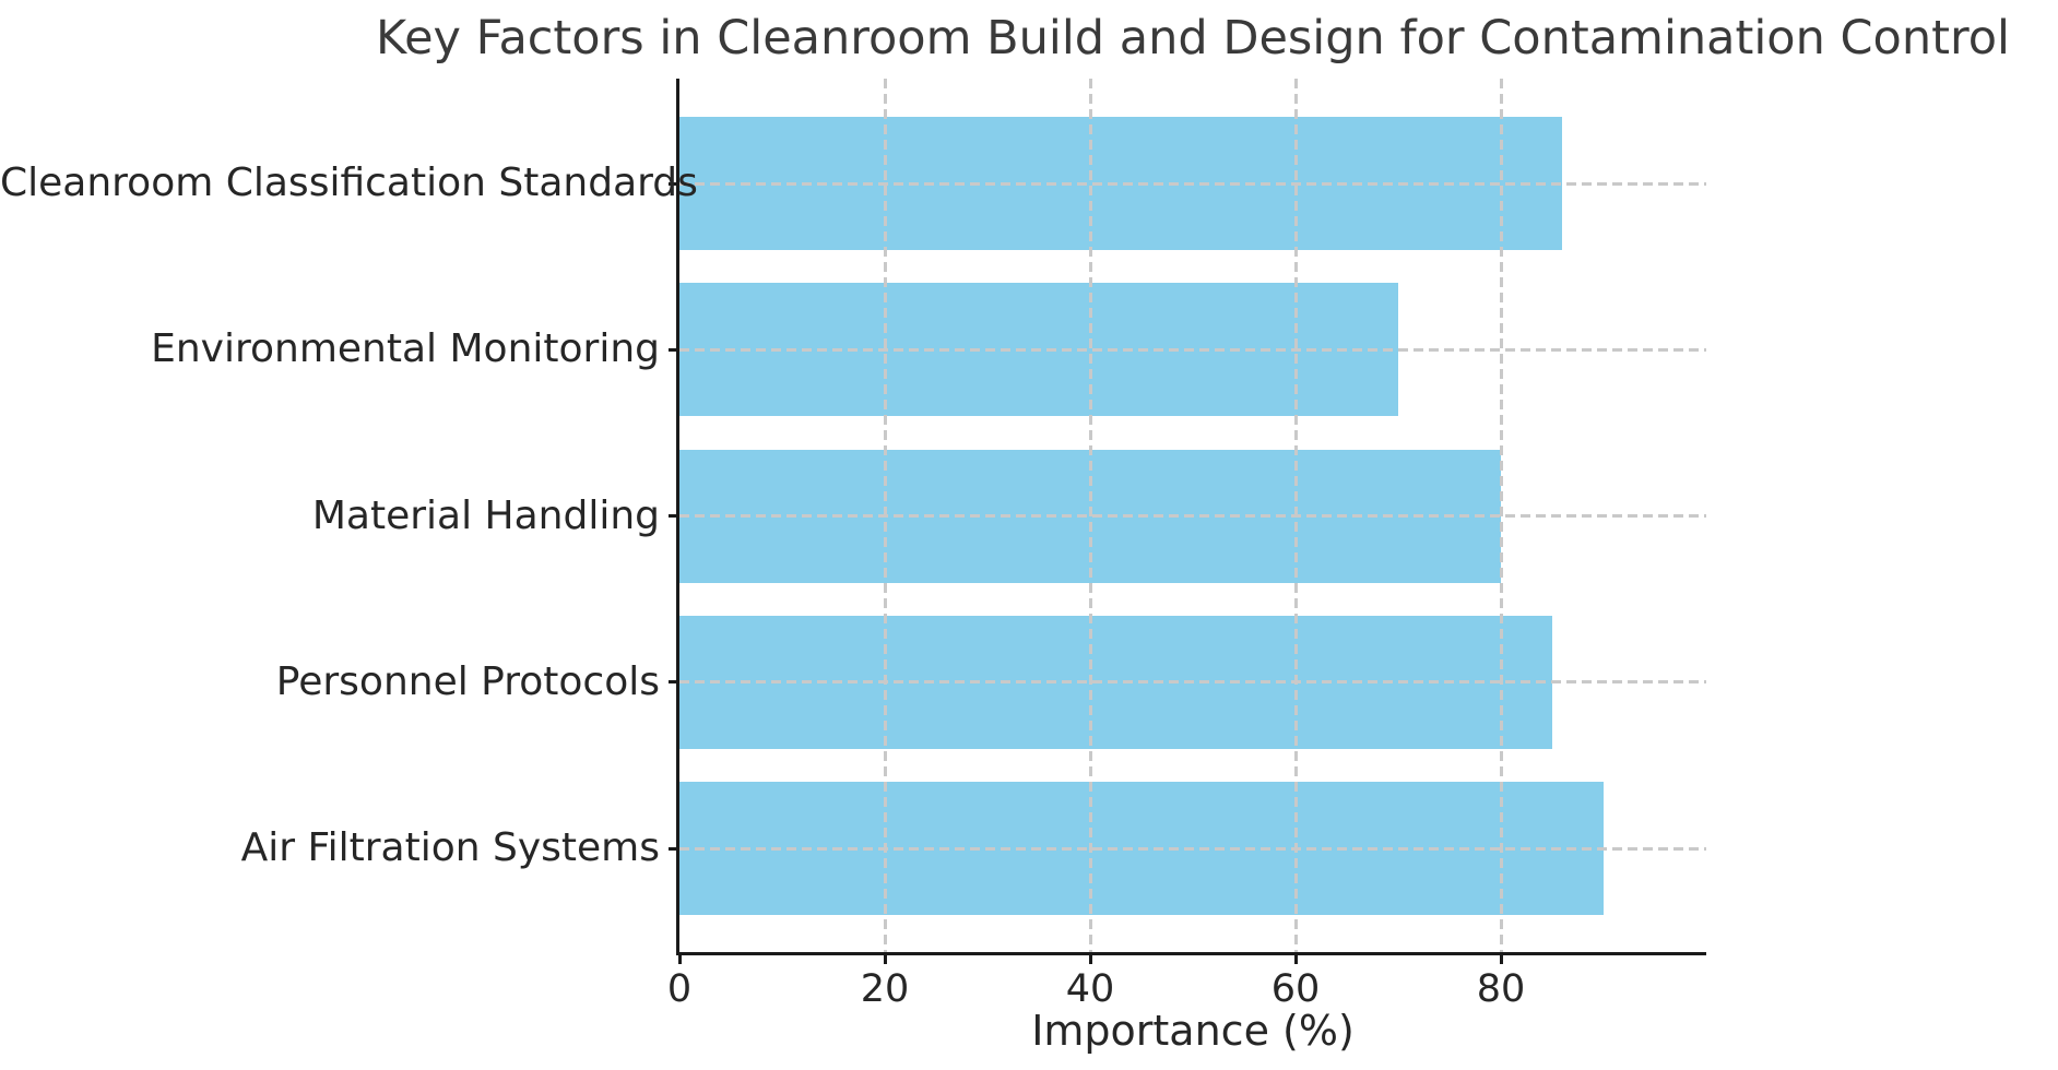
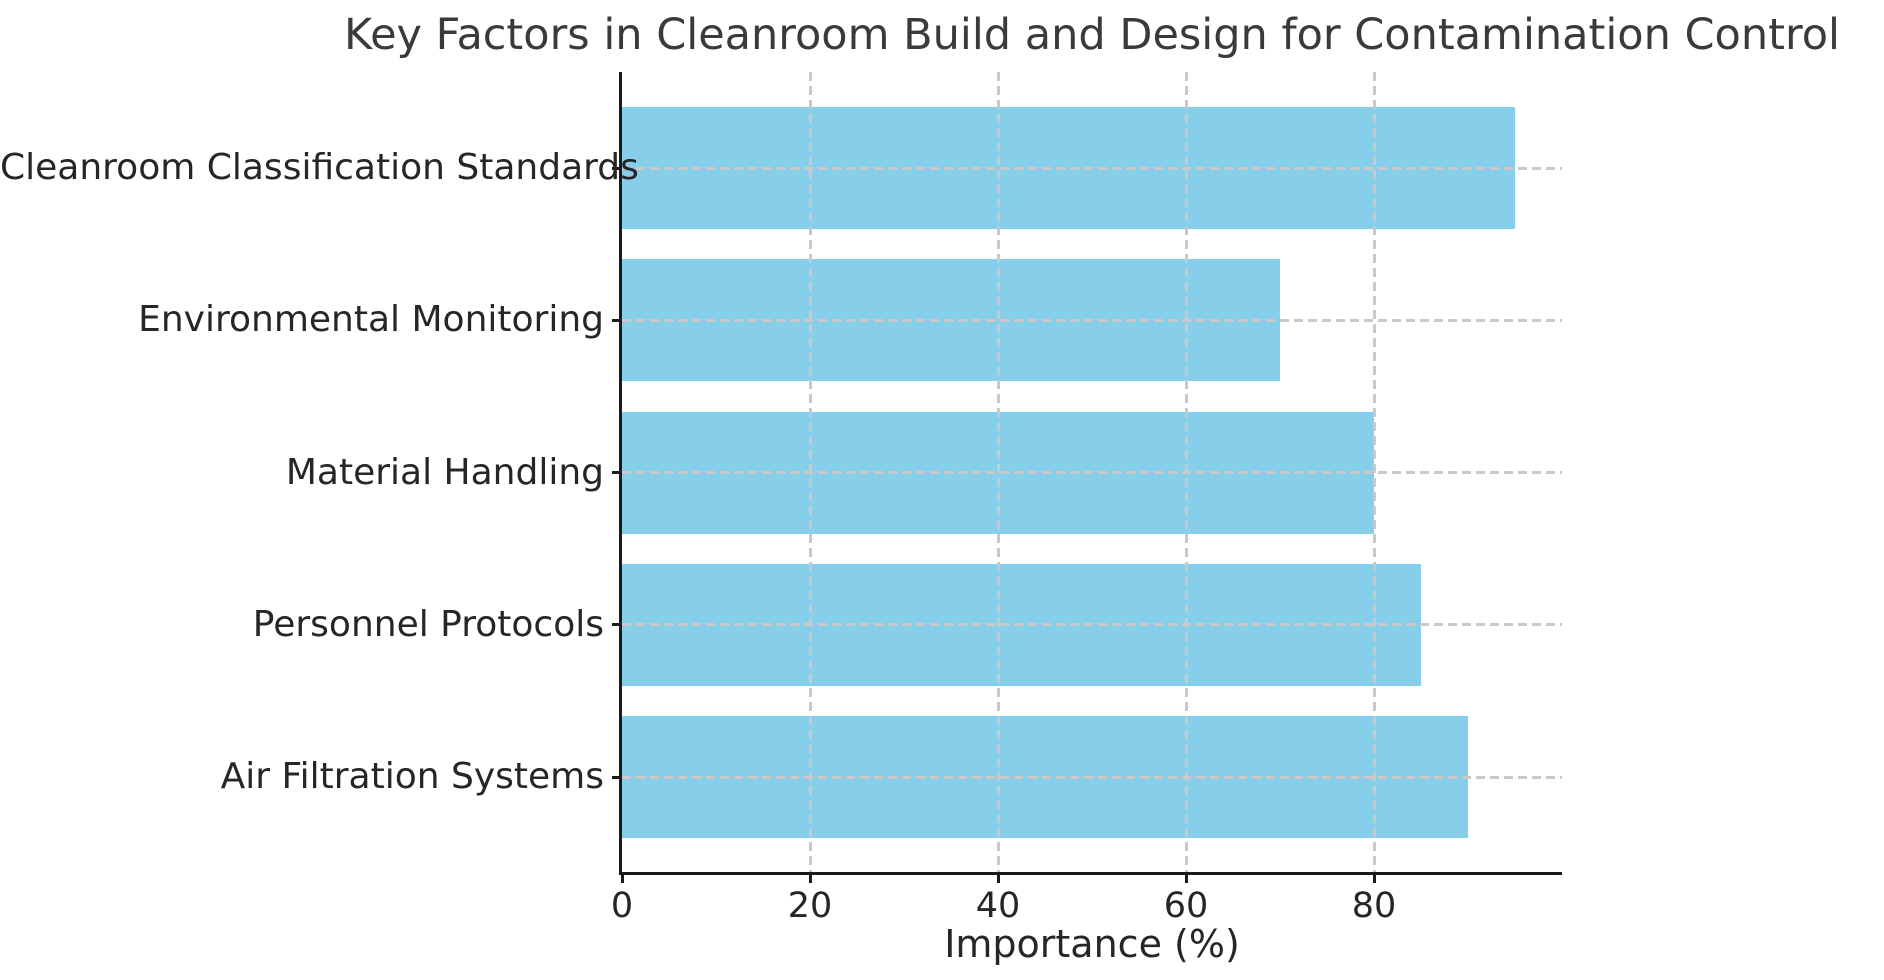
Cleanroom Classification Standards: 86 -> 95
